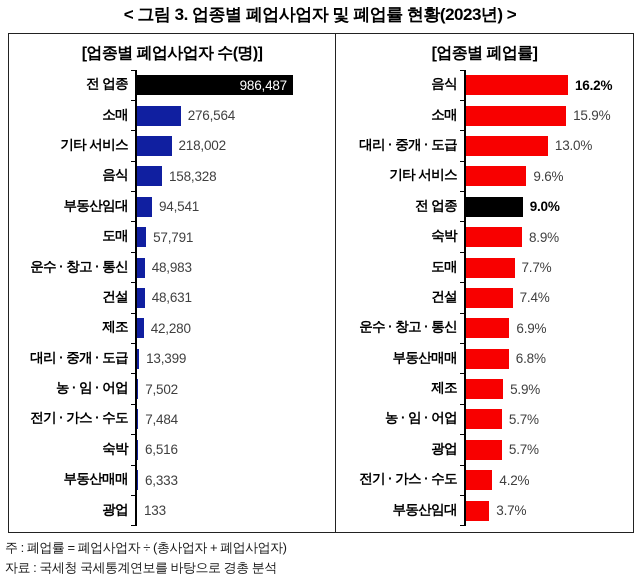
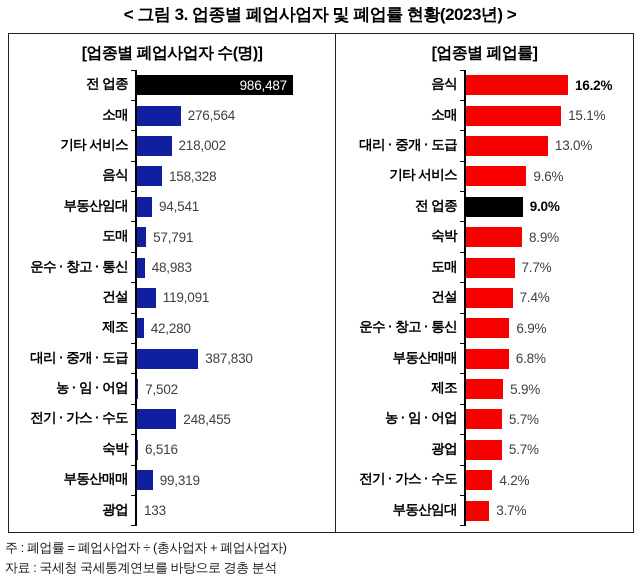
[업종별 폐업사업자 수(명)]/건설: 48,631 -> 119,091
[업종별 폐업사업자 수(명)]/대리 · 중개 · 도급: 13,399 -> 387,830
[업종별 폐업사업자 수(명)]/전기 · 가스 · 수도: 7,484 -> 248,455
[업종별 폐업사업자 수(명)]/부동산매매: 6,333 -> 99,319
[업종별 폐업률]/소매: 15.9% -> 15.1%
